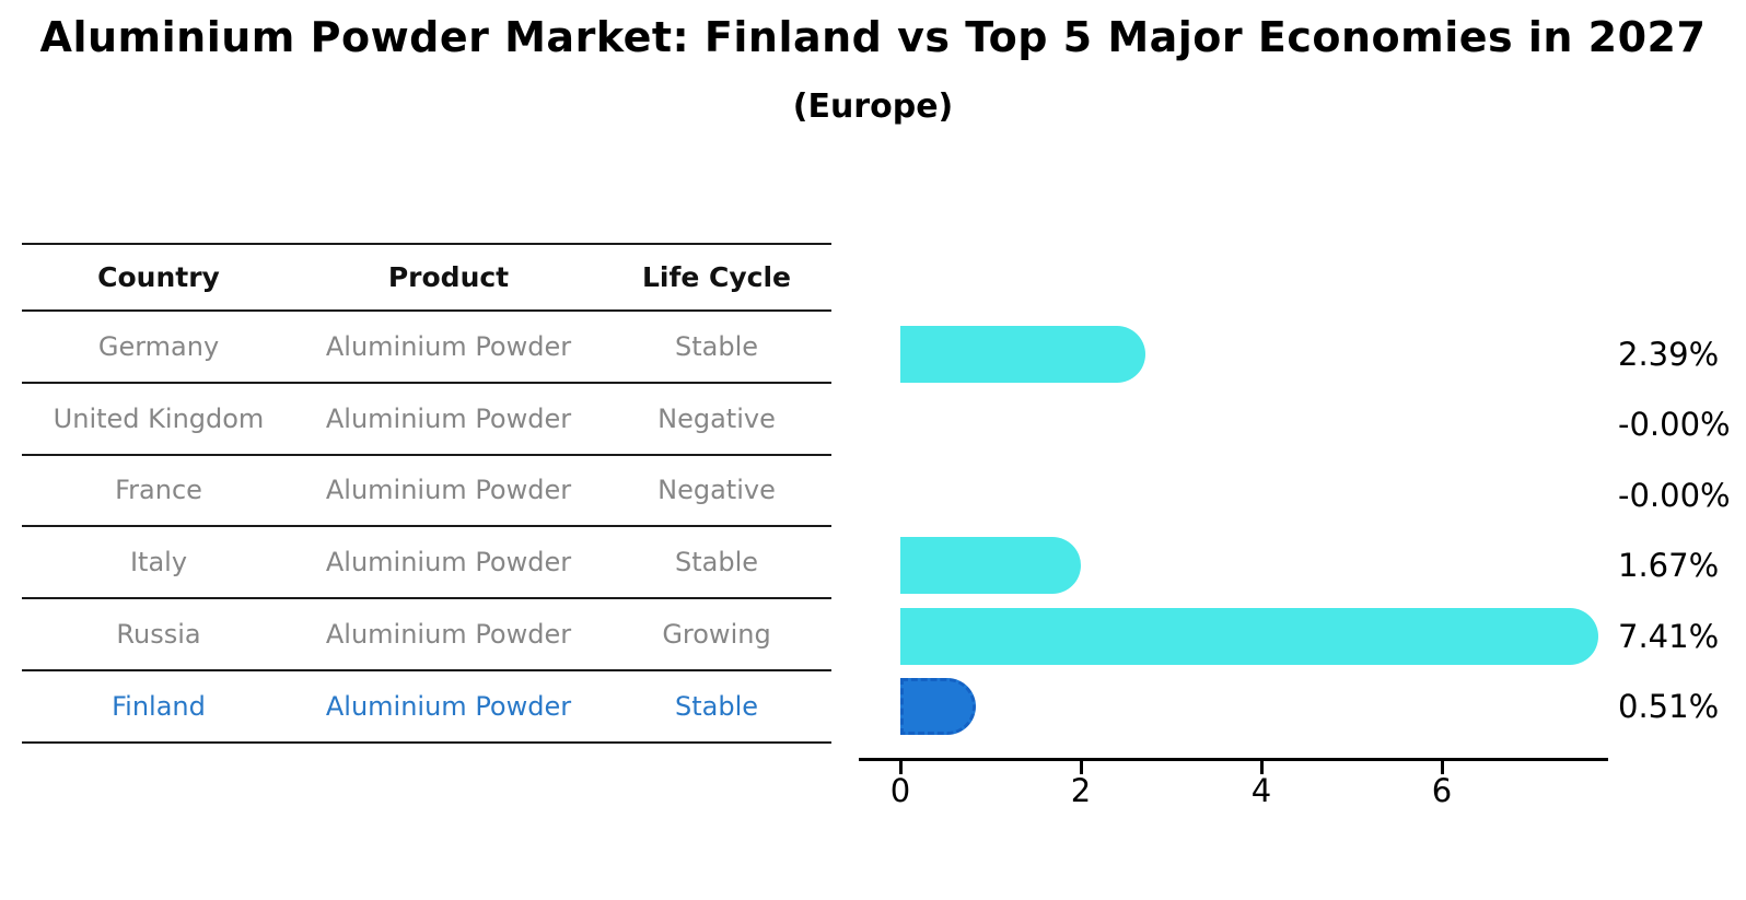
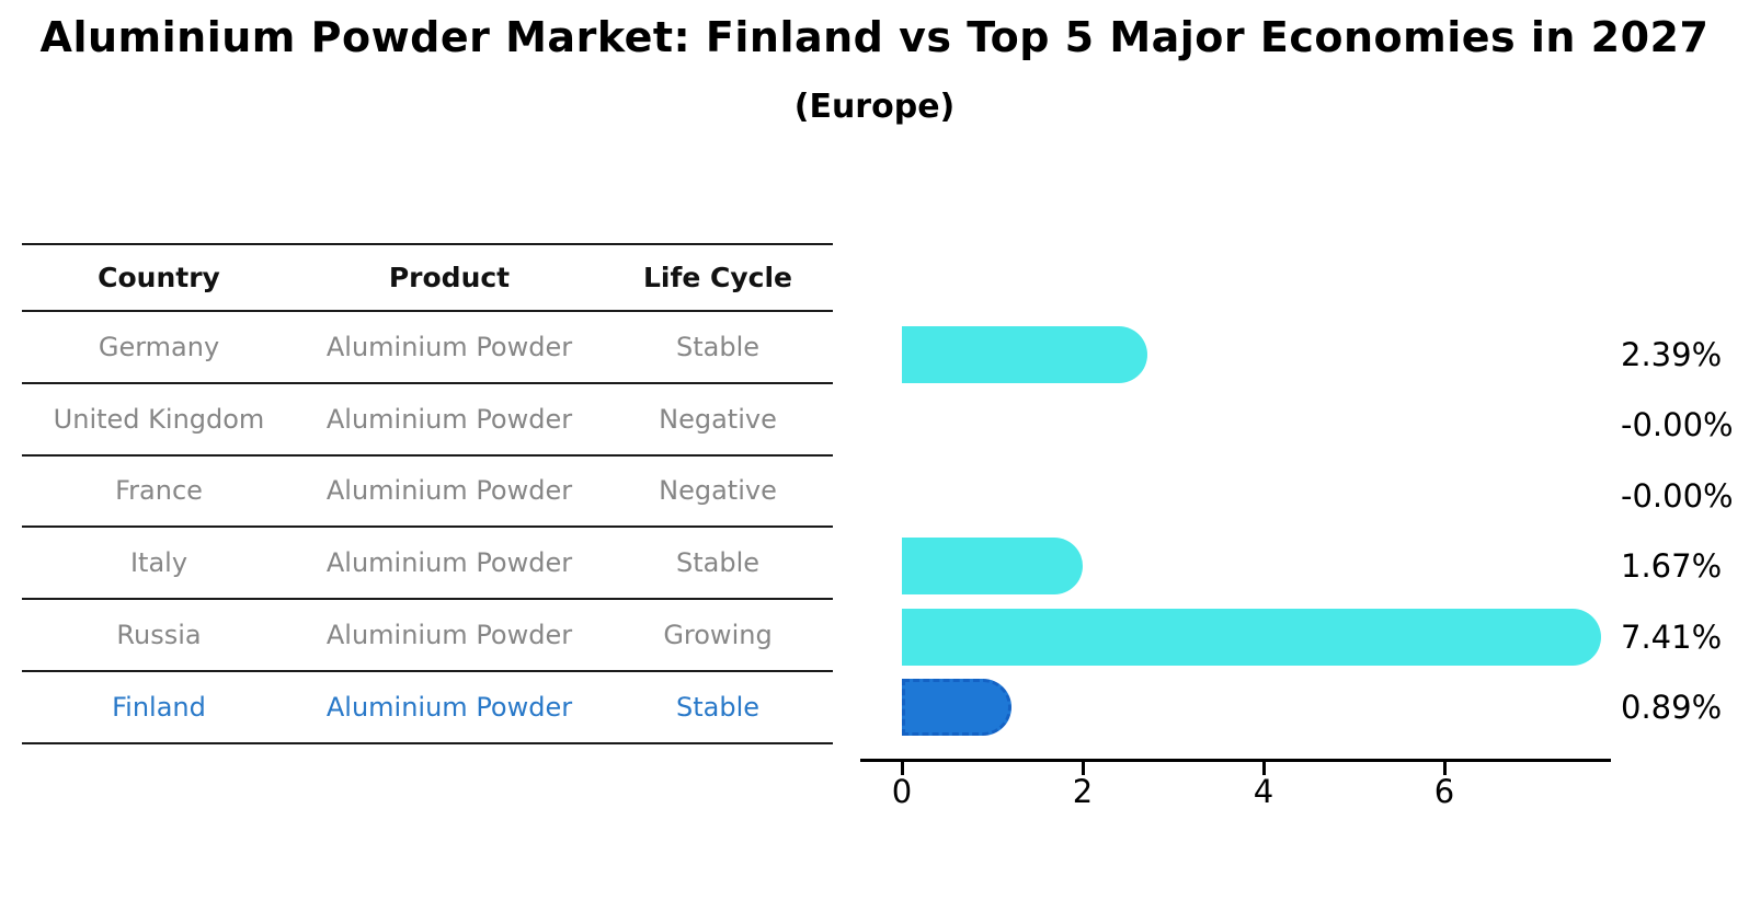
Finland: 0.51% -> 0.89%
